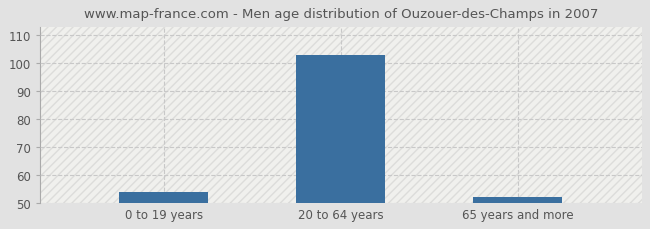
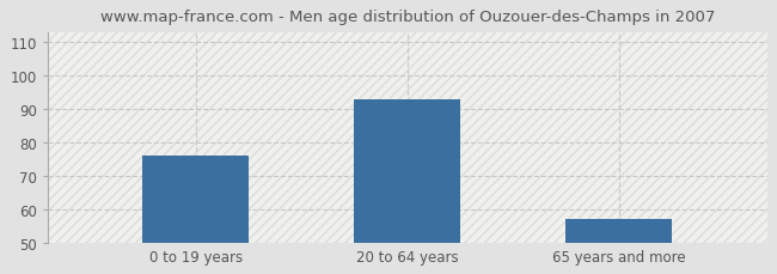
0 to 19 years: 54 -> 76
20 to 64 years: 103 -> 93
65 years and more: 52 -> 57
